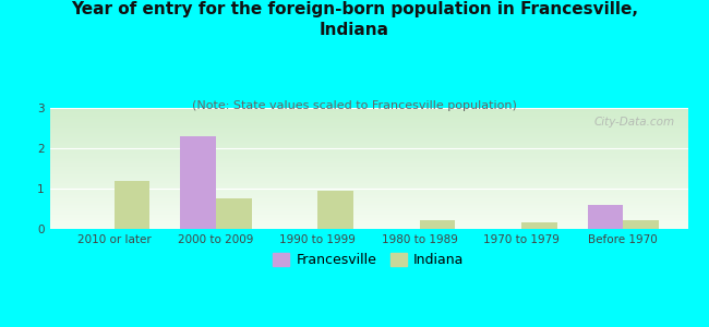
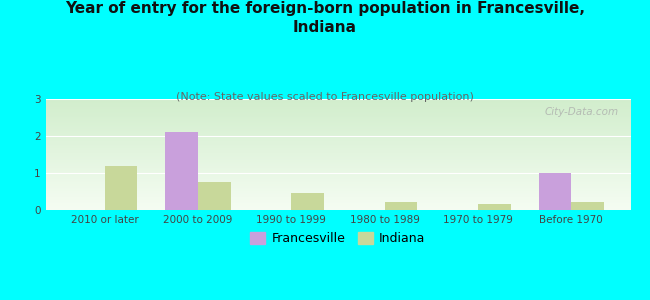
Francesville/2000 to 2009: 2.3 -> 2.1
Indiana/1990 to 1999: 0.95 -> 0.45
Francesville/Before 1970: 0.6 -> 1.0
